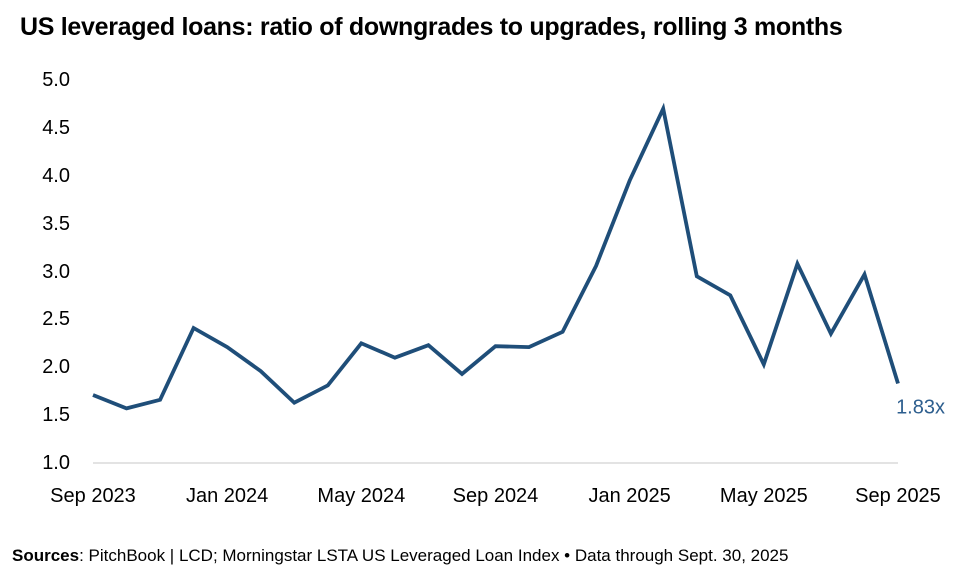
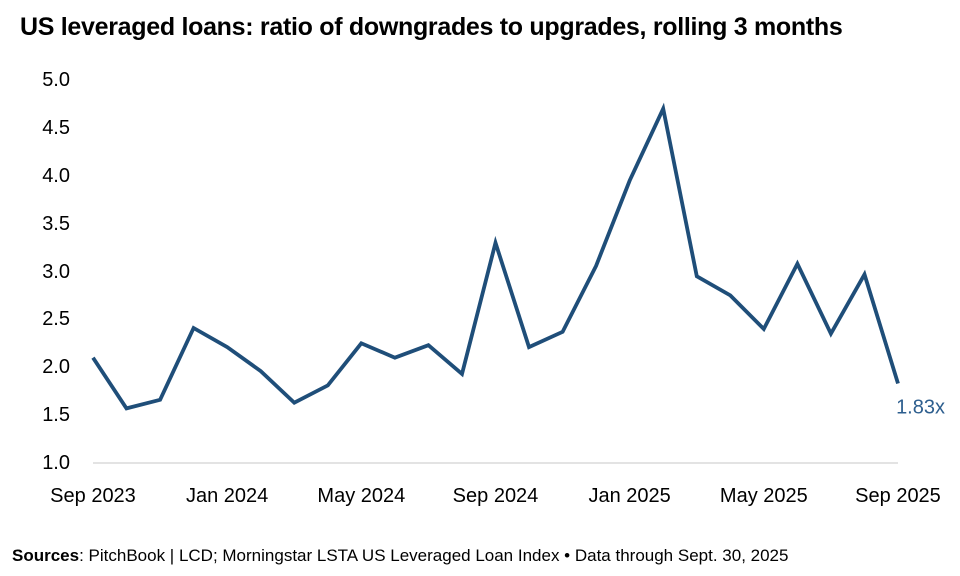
Sep 2023: 1.7 -> 2.1
Sep 2024: 2.2 -> 3.3
May 2025: 2.0 -> 2.4
